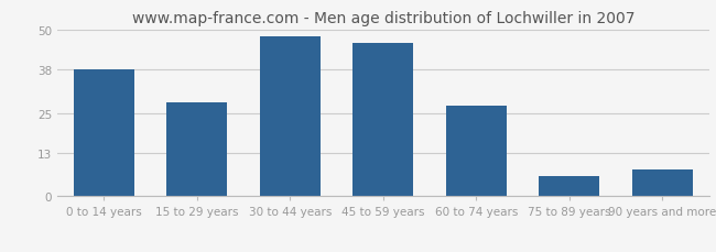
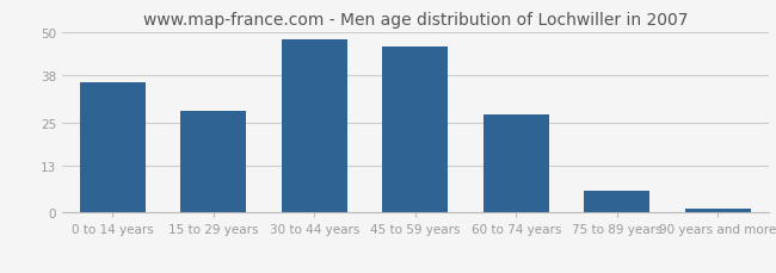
0 to 14 years: 38 -> 36
90 years and more: 8 -> 1
